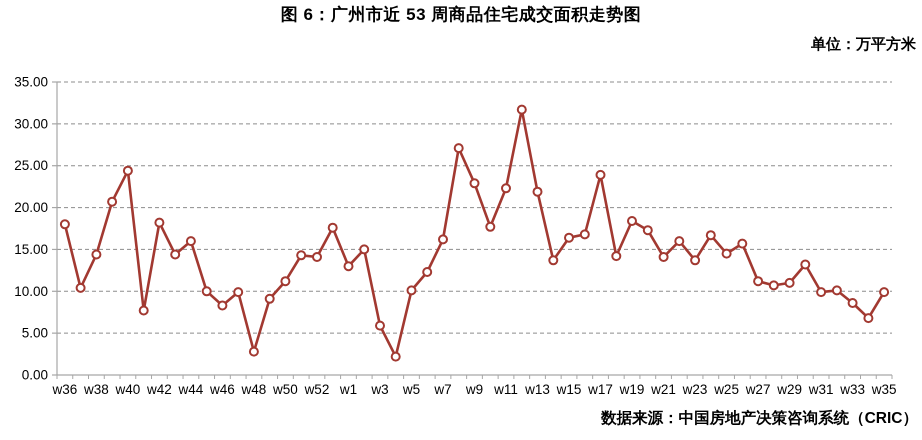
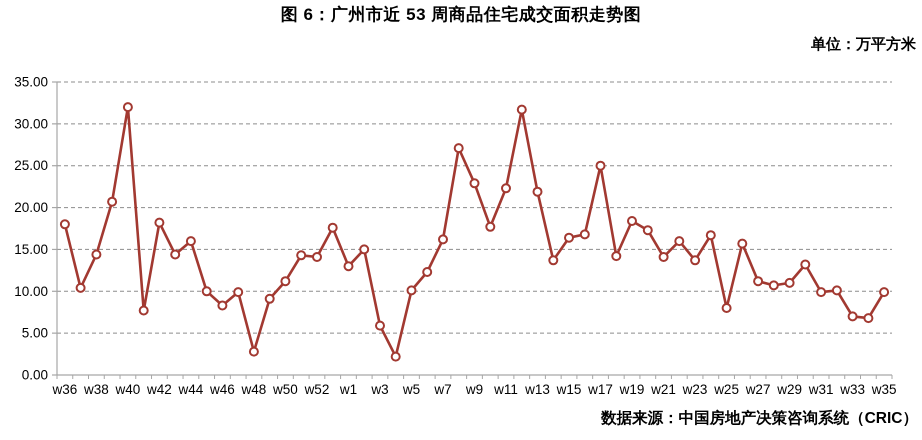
w40: 24 -> 32
w17: 24 -> 25
w25: 14 -> 8
w33: 9 -> 7
